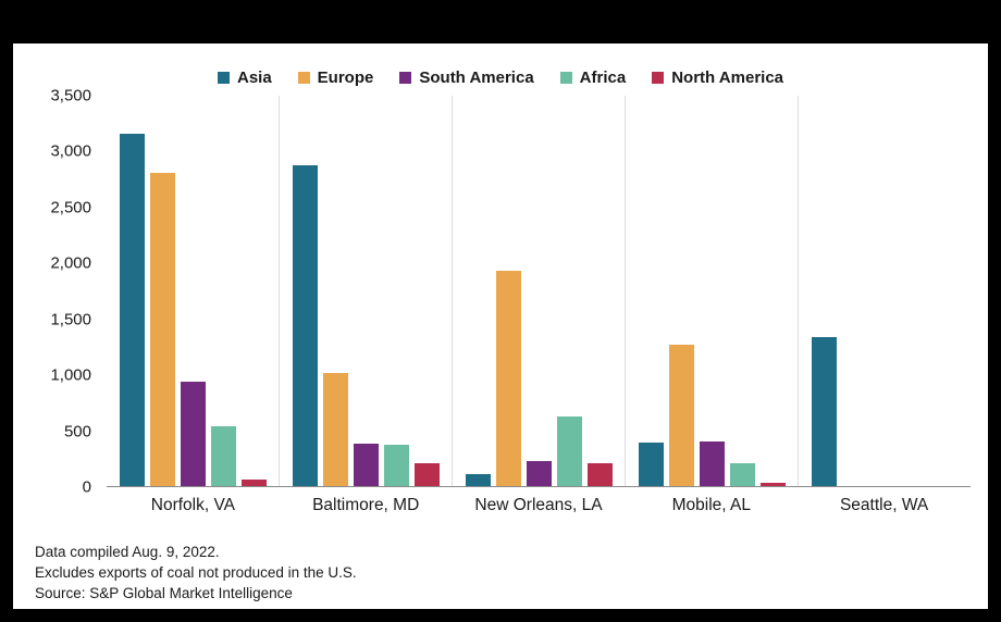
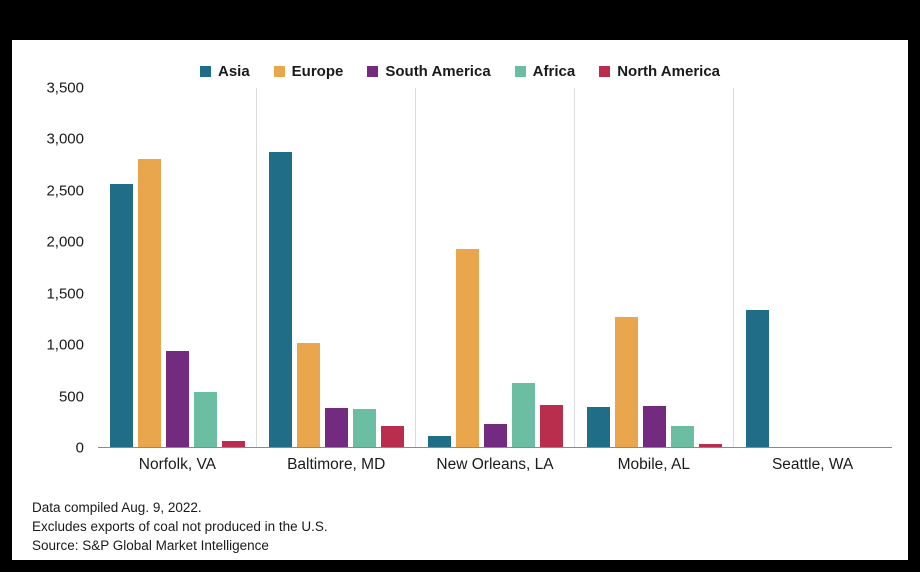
Asia/Norfolk, VA: 3160 -> 2560
North America/New Orleans, LA: 200 -> 410
